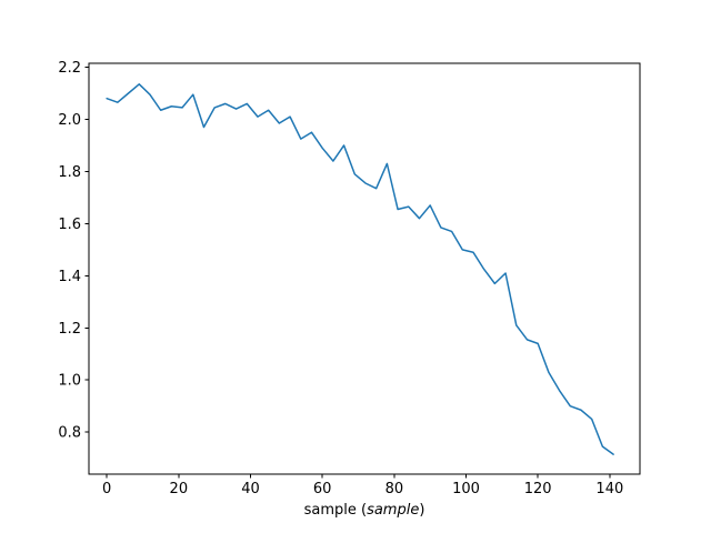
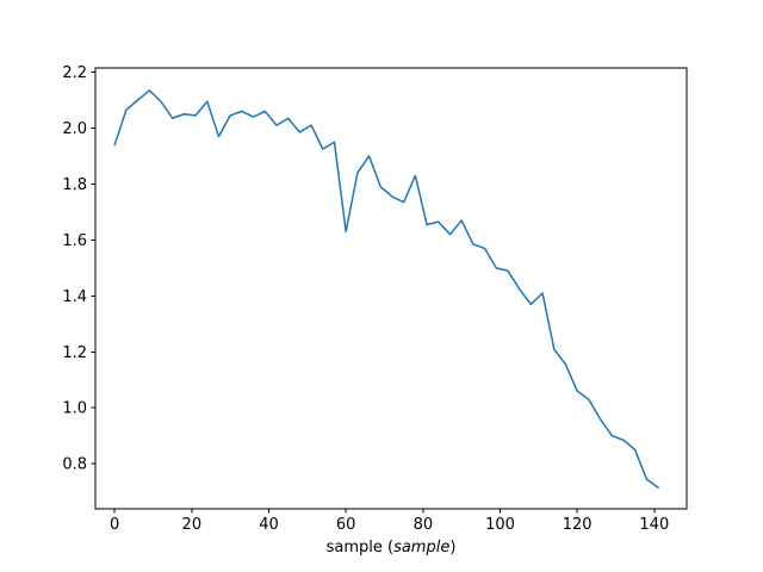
0: 2.08 -> 1.94
60: 1.89 -> 1.63
120: 1.14 -> 1.06
